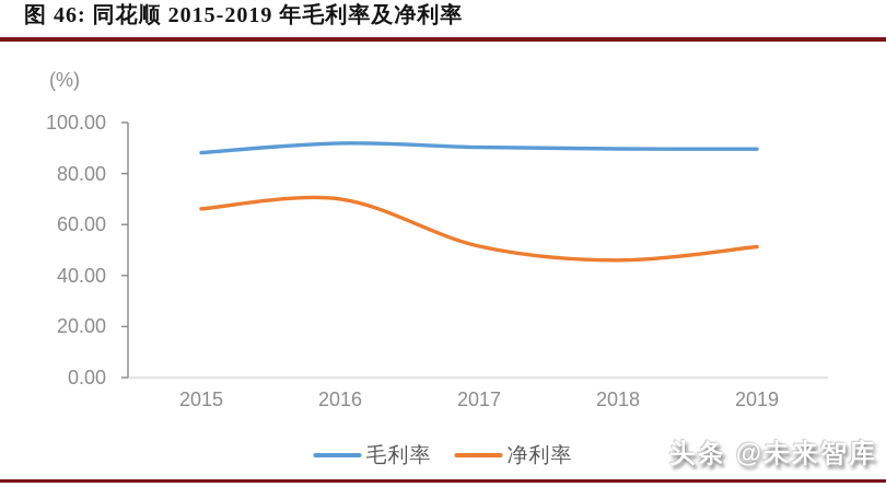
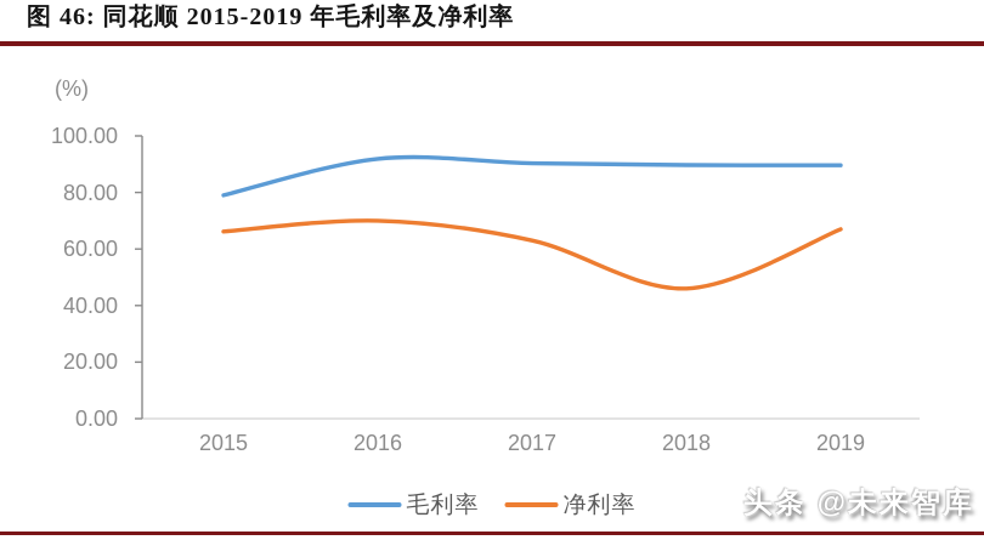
毛利率/2015: 88 -> 79
净利率/2017: 52 -> 63
净利率/2019: 51 -> 67
